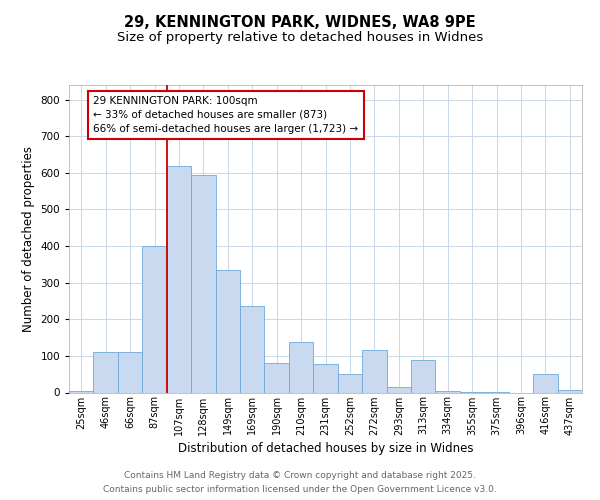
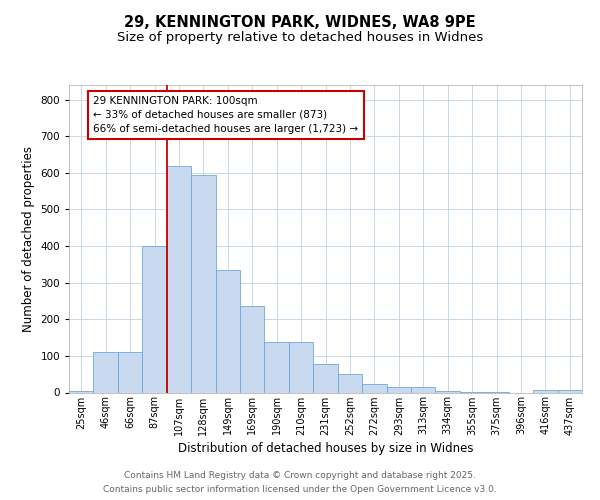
190sqm: 80 -> 138
272sqm: 115 -> 24
313sqm: 90 -> 16
416sqm: 50 -> 6
